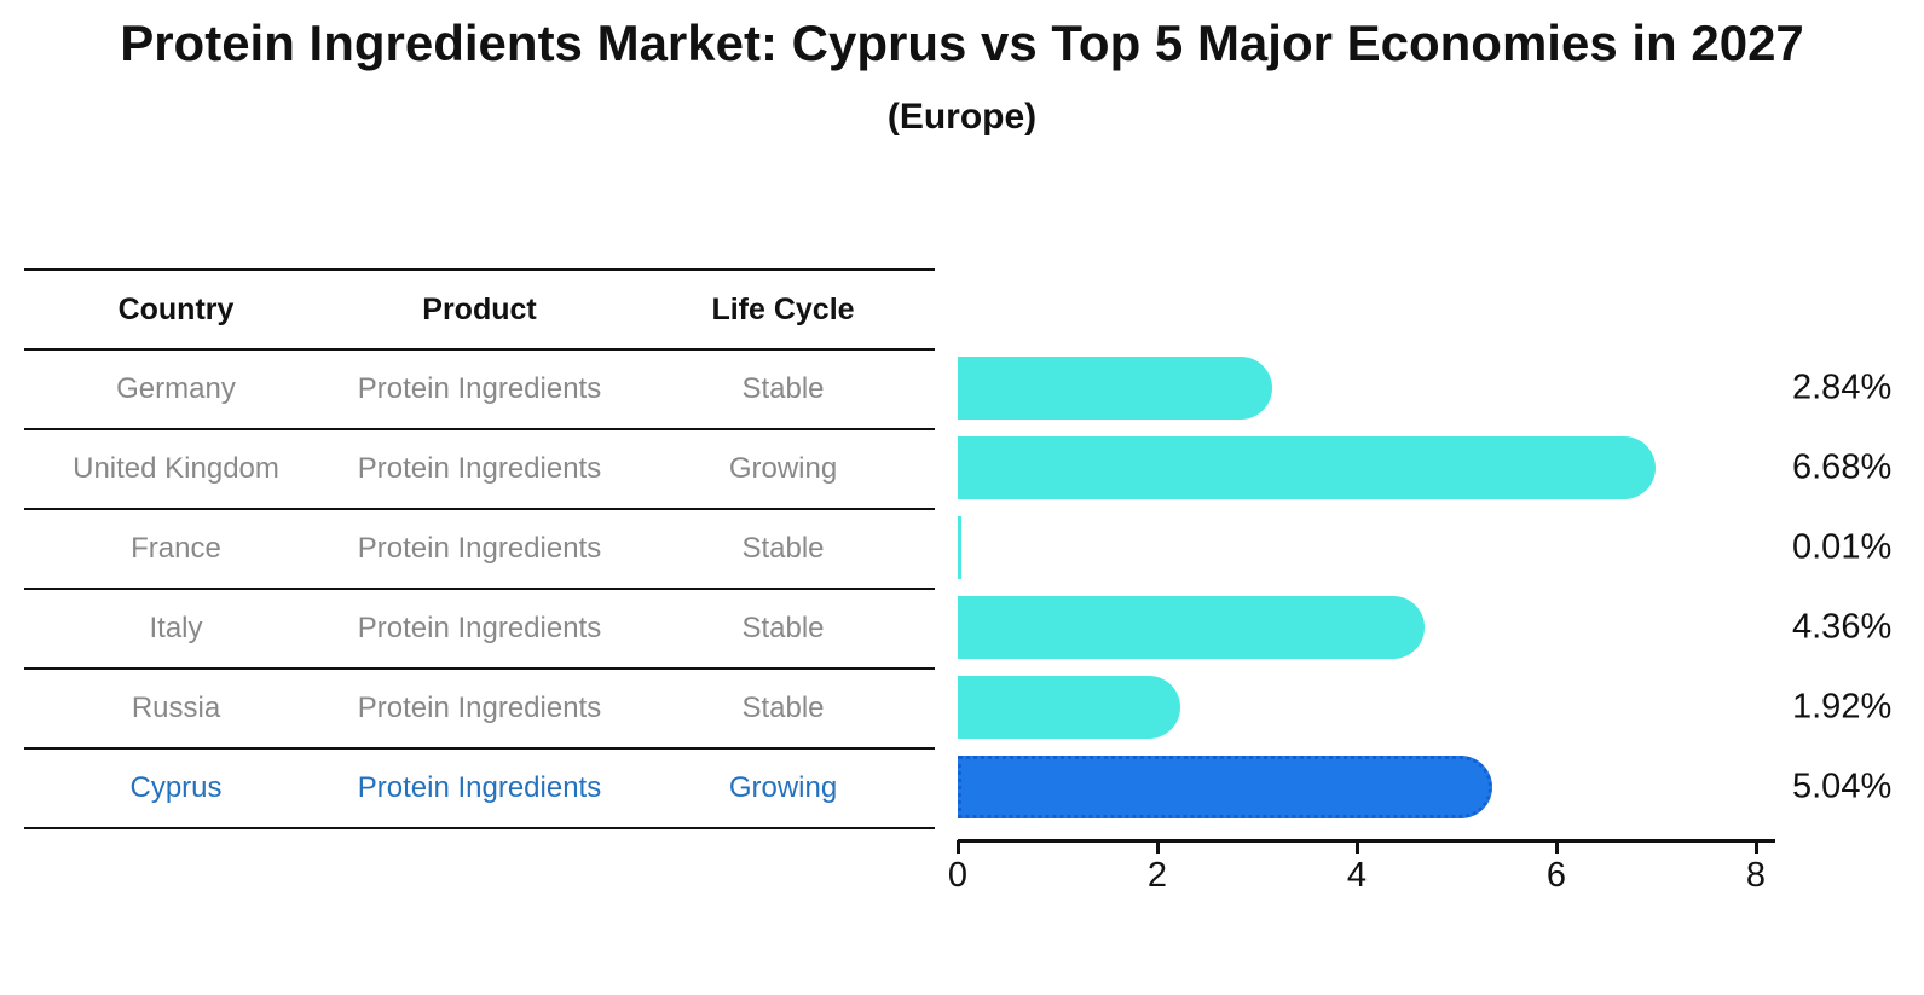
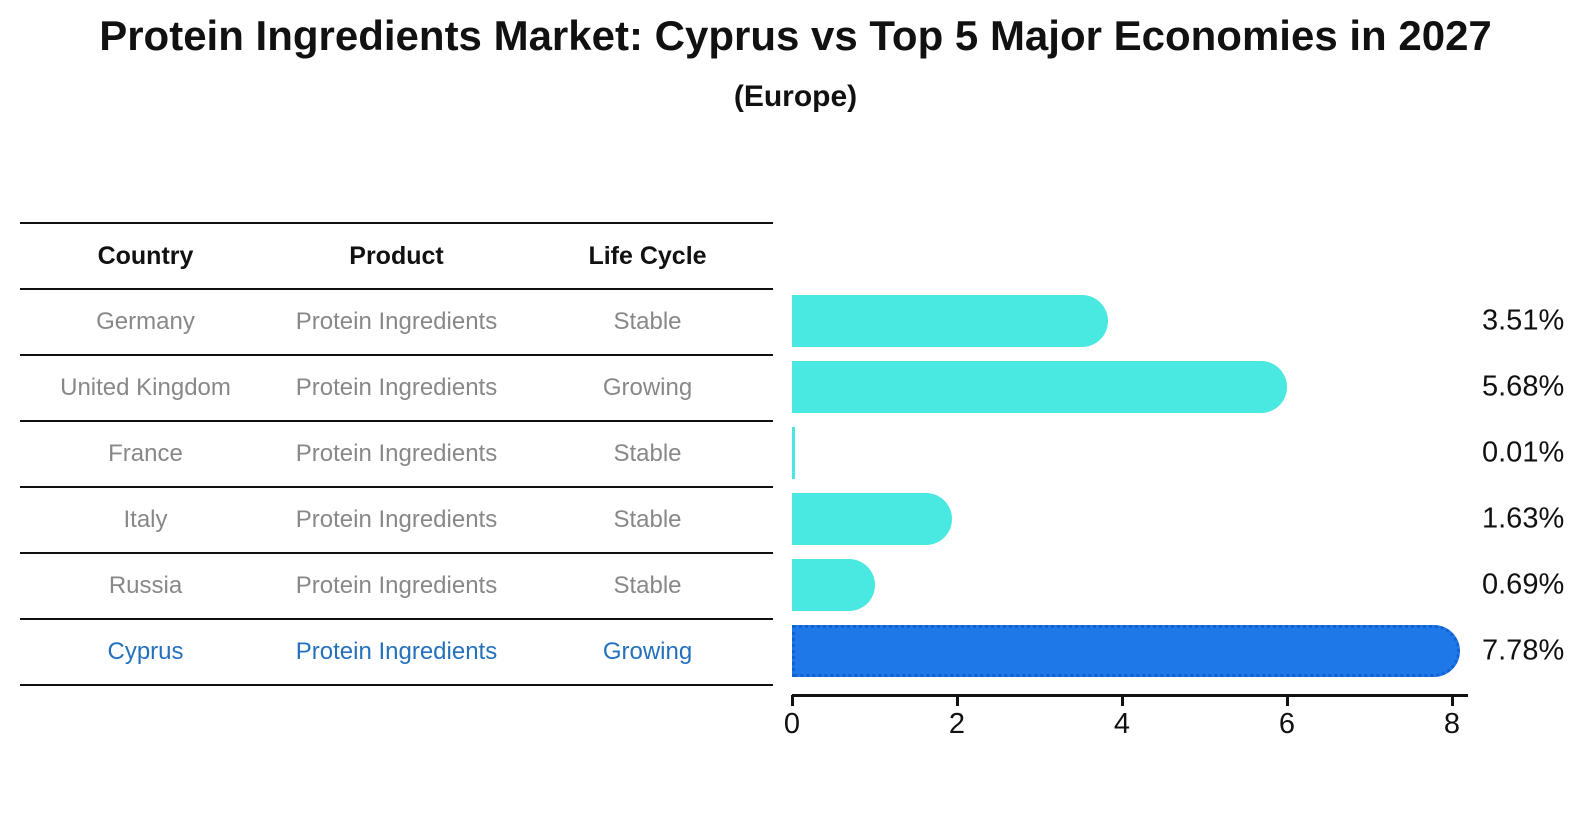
Germany: 2.84% -> 3.51%
United Kingdom: 6.68% -> 5.68%
Italy: 4.36% -> 1.63%
Russia: 1.92% -> 0.69%
Cyprus: 5.04% -> 7.78%
